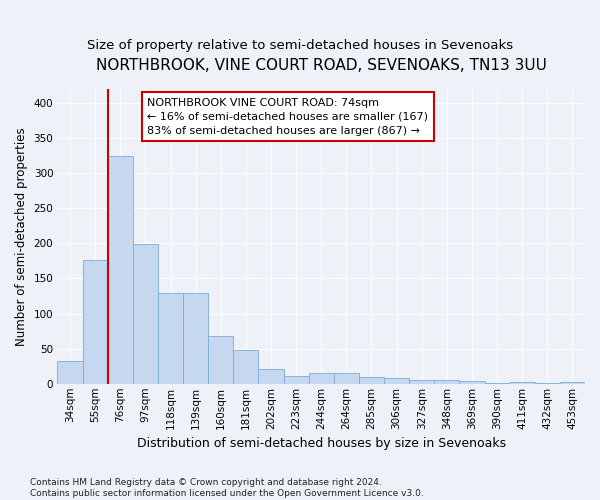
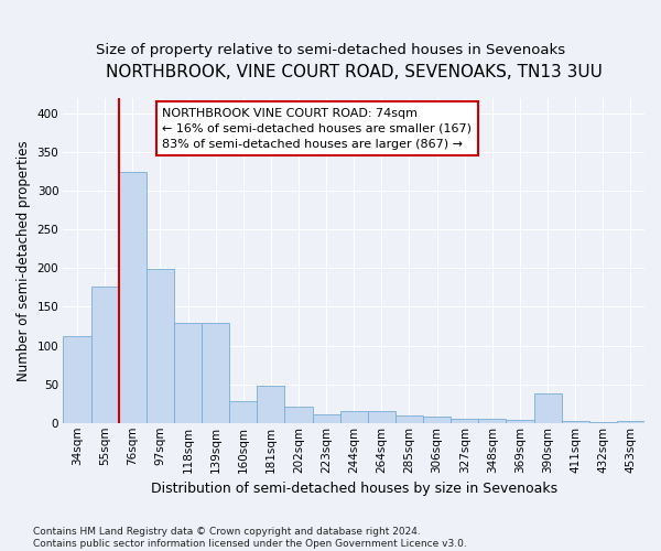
34sqm: 32 -> 112
160sqm: 68 -> 28
390sqm: 1 -> 38
